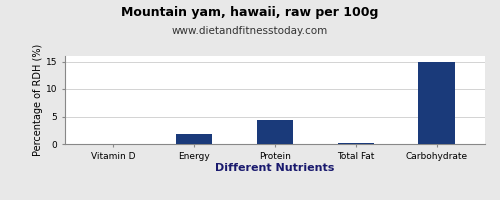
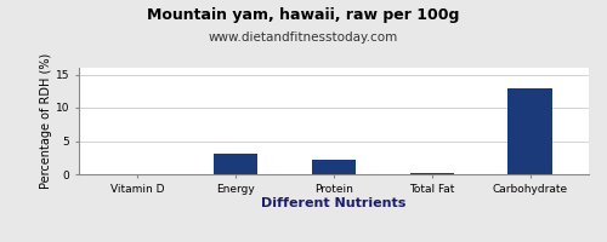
Energy: 1.8 -> 3.1
Protein: 4.4 -> 2.2
Carbohydrate: 15.0 -> 13.0
